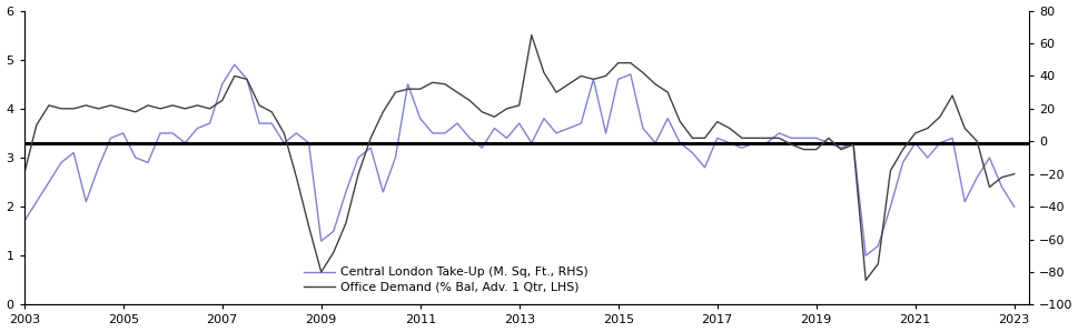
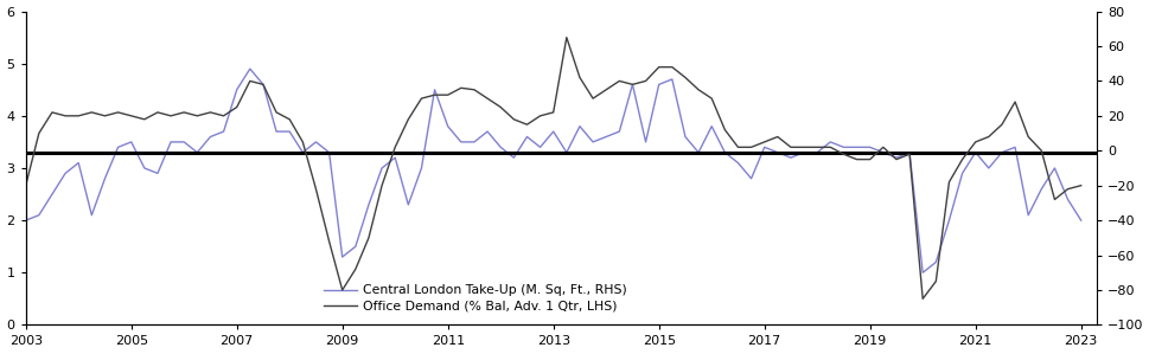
Central London Take-Up (M. Sq, Ft., RHS)/2003: 1.7 -> 2.0
Office Demand (% Bal, Adv. 1 Qtr, LHS)/2017: 12 -> 5
